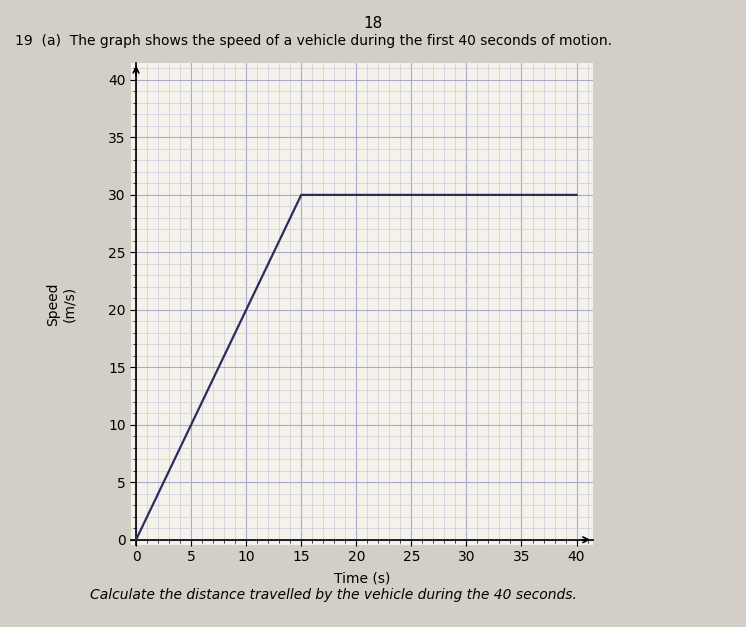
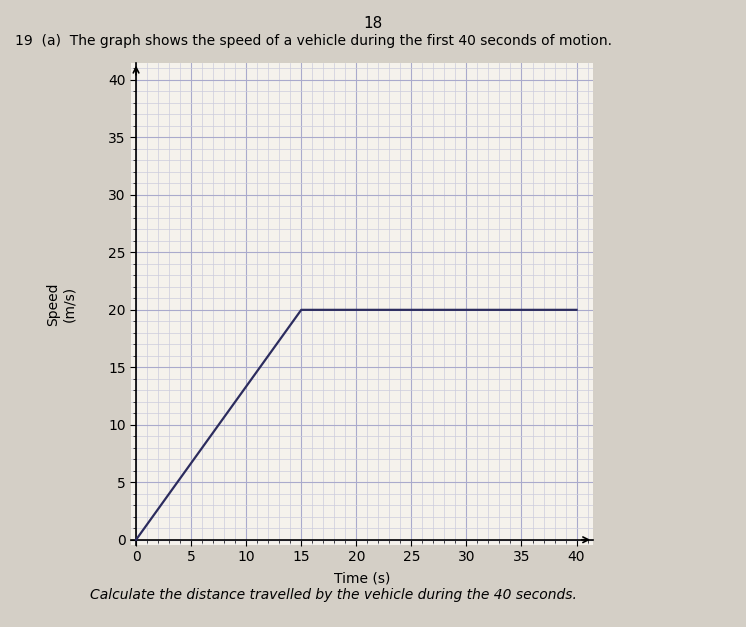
15: 30 -> 20
40: 30 -> 20
